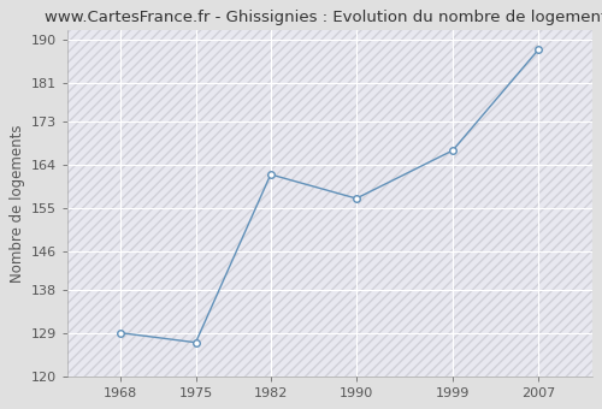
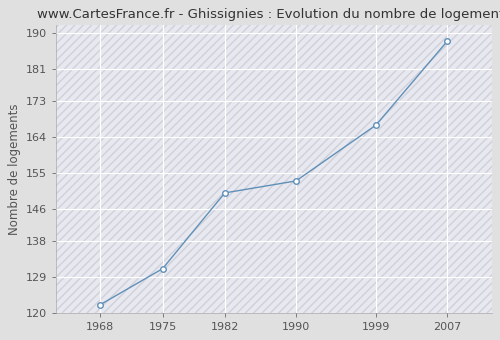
1968: 129 -> 122
1975: 127 -> 131
1982: 162 -> 150
1990: 157 -> 153
